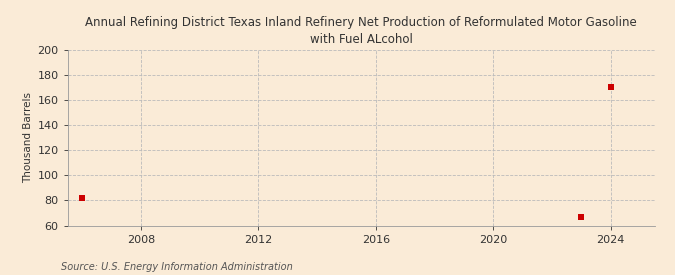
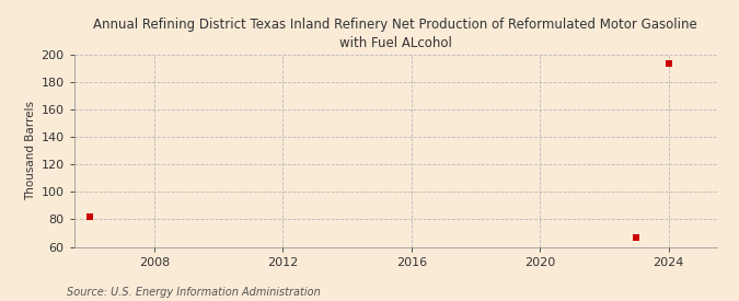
2024: 170 -> 193
